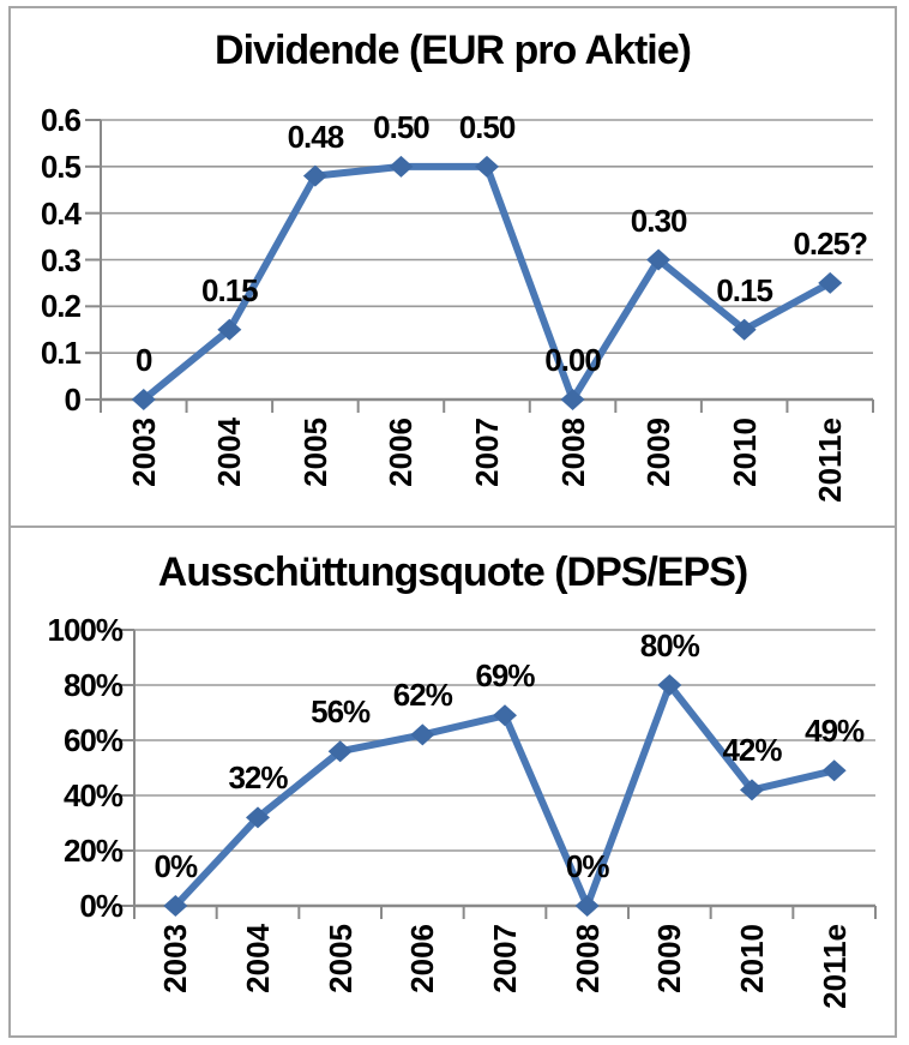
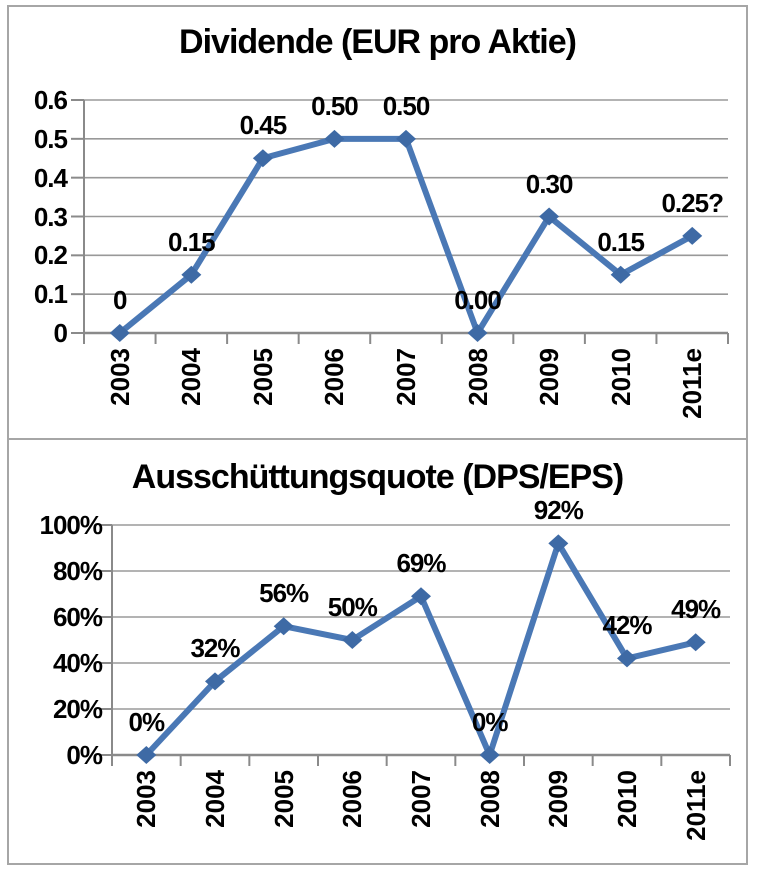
Dividende (EUR pro Aktie)/2005: 0.48 -> 0.45
Ausschüttungsquote (DPS/EPS)/2006: 62% -> 50%
Ausschüttungsquote (DPS/EPS)/2009: 80% -> 92%
